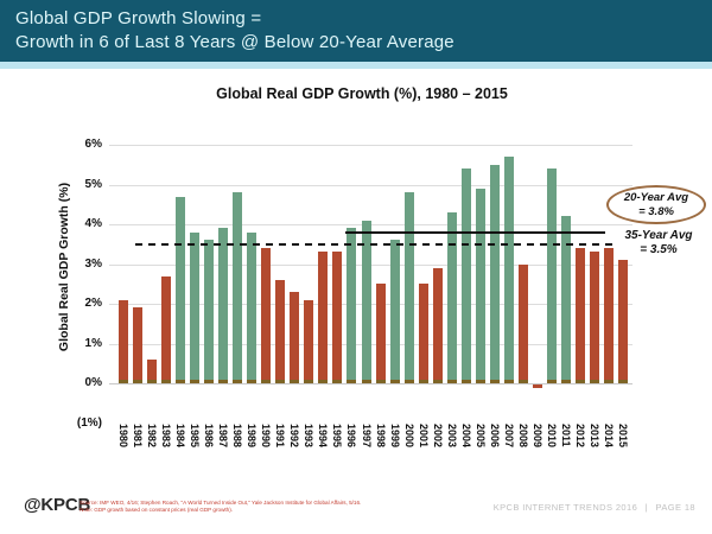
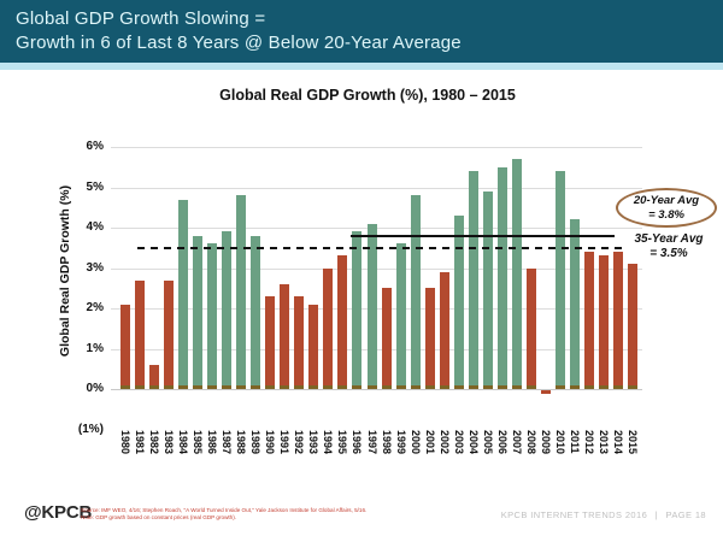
1981: 1.9% -> 2.7%
1990: 3.4% -> 2.3%
1994: 3.3% -> 3.0%
